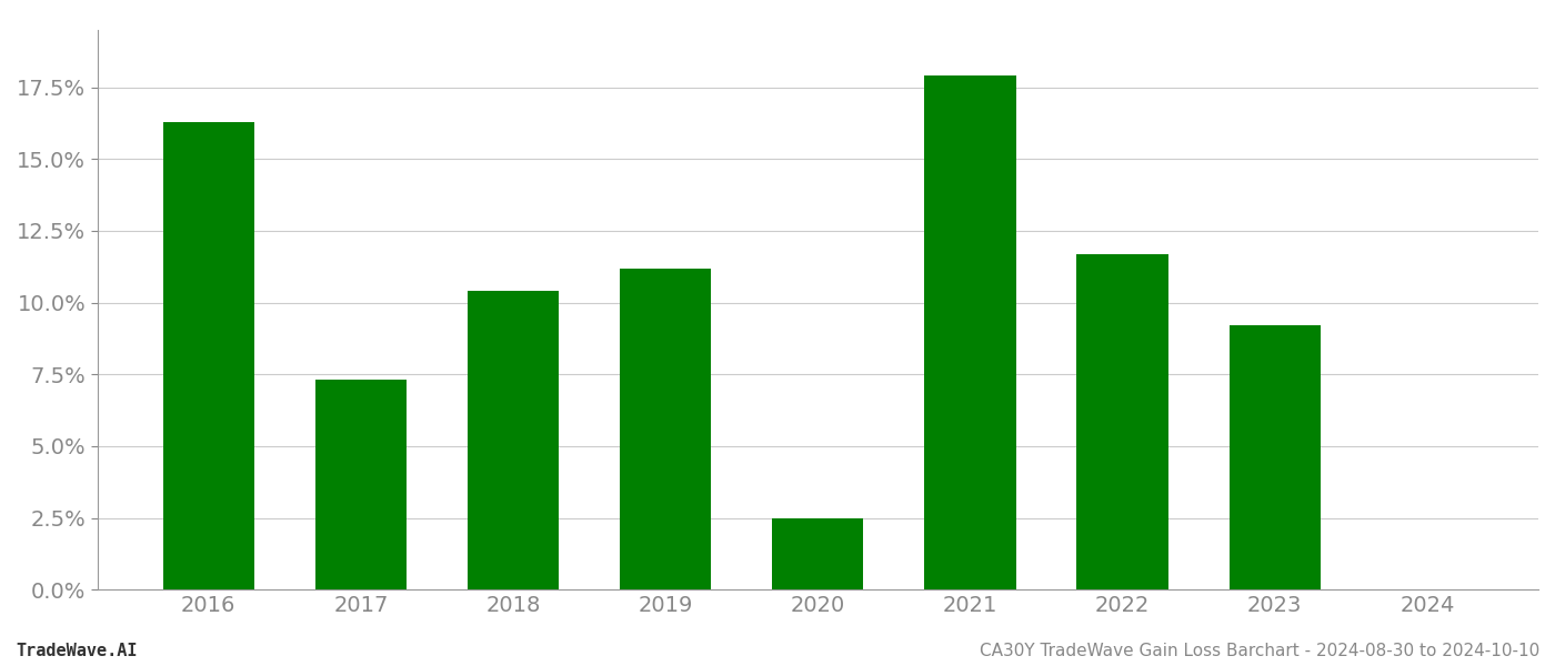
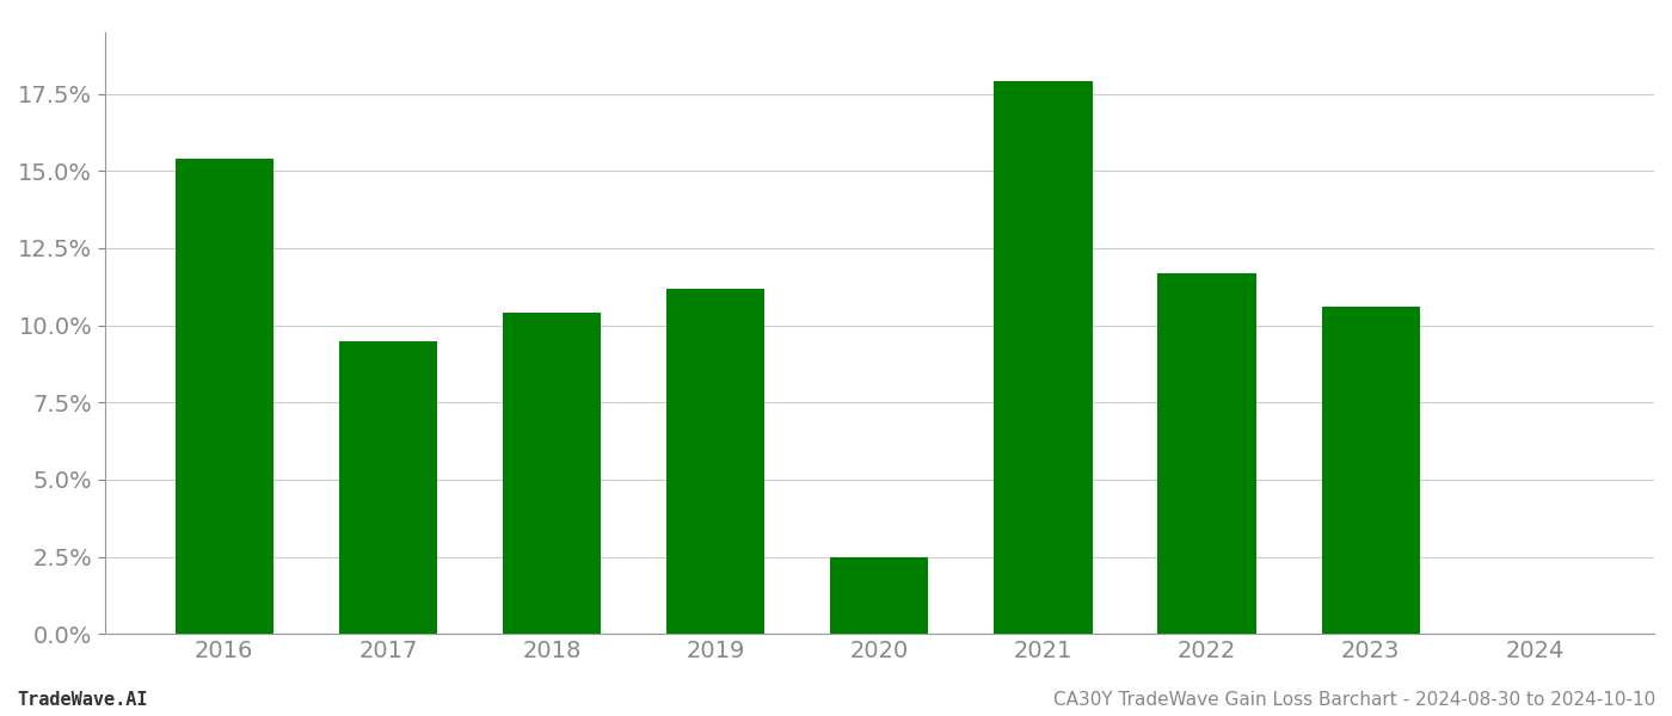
2016: 16.3% -> 15.4%
2017: 7.3% -> 9.5%
2023: 9.2% -> 10.6%
